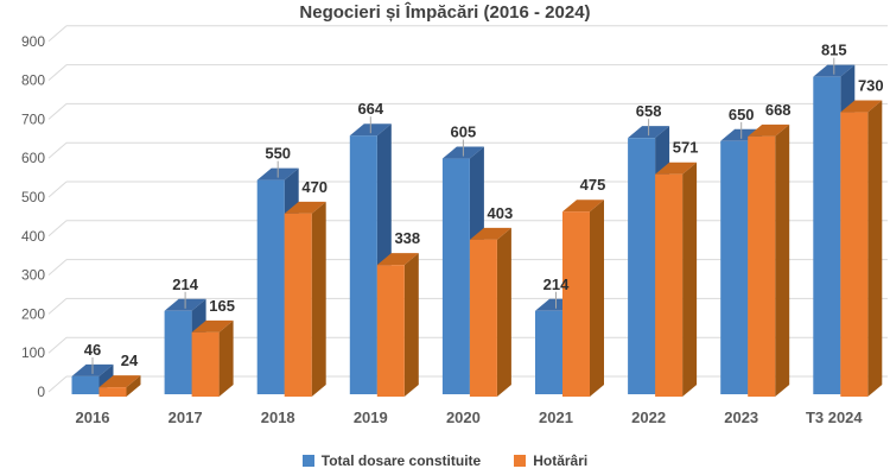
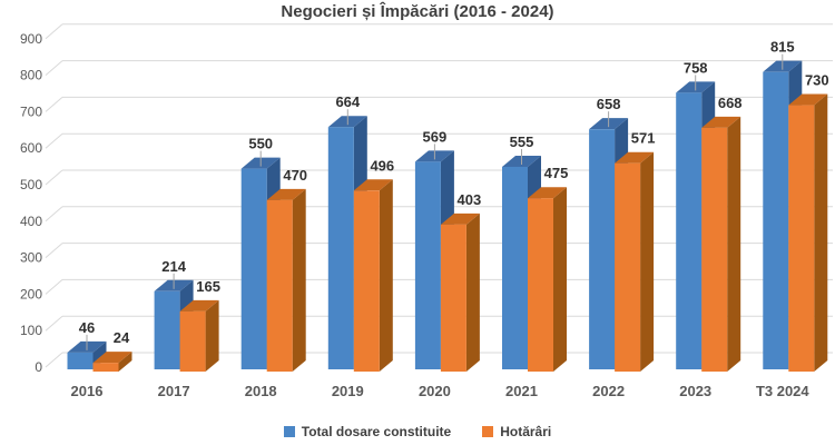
Hotărâri/2019: 338 -> 496
Total dosare constituite/2020: 605 -> 569
Total dosare constituite/2021: 214 -> 555
Total dosare constituite/2023: 650 -> 758
